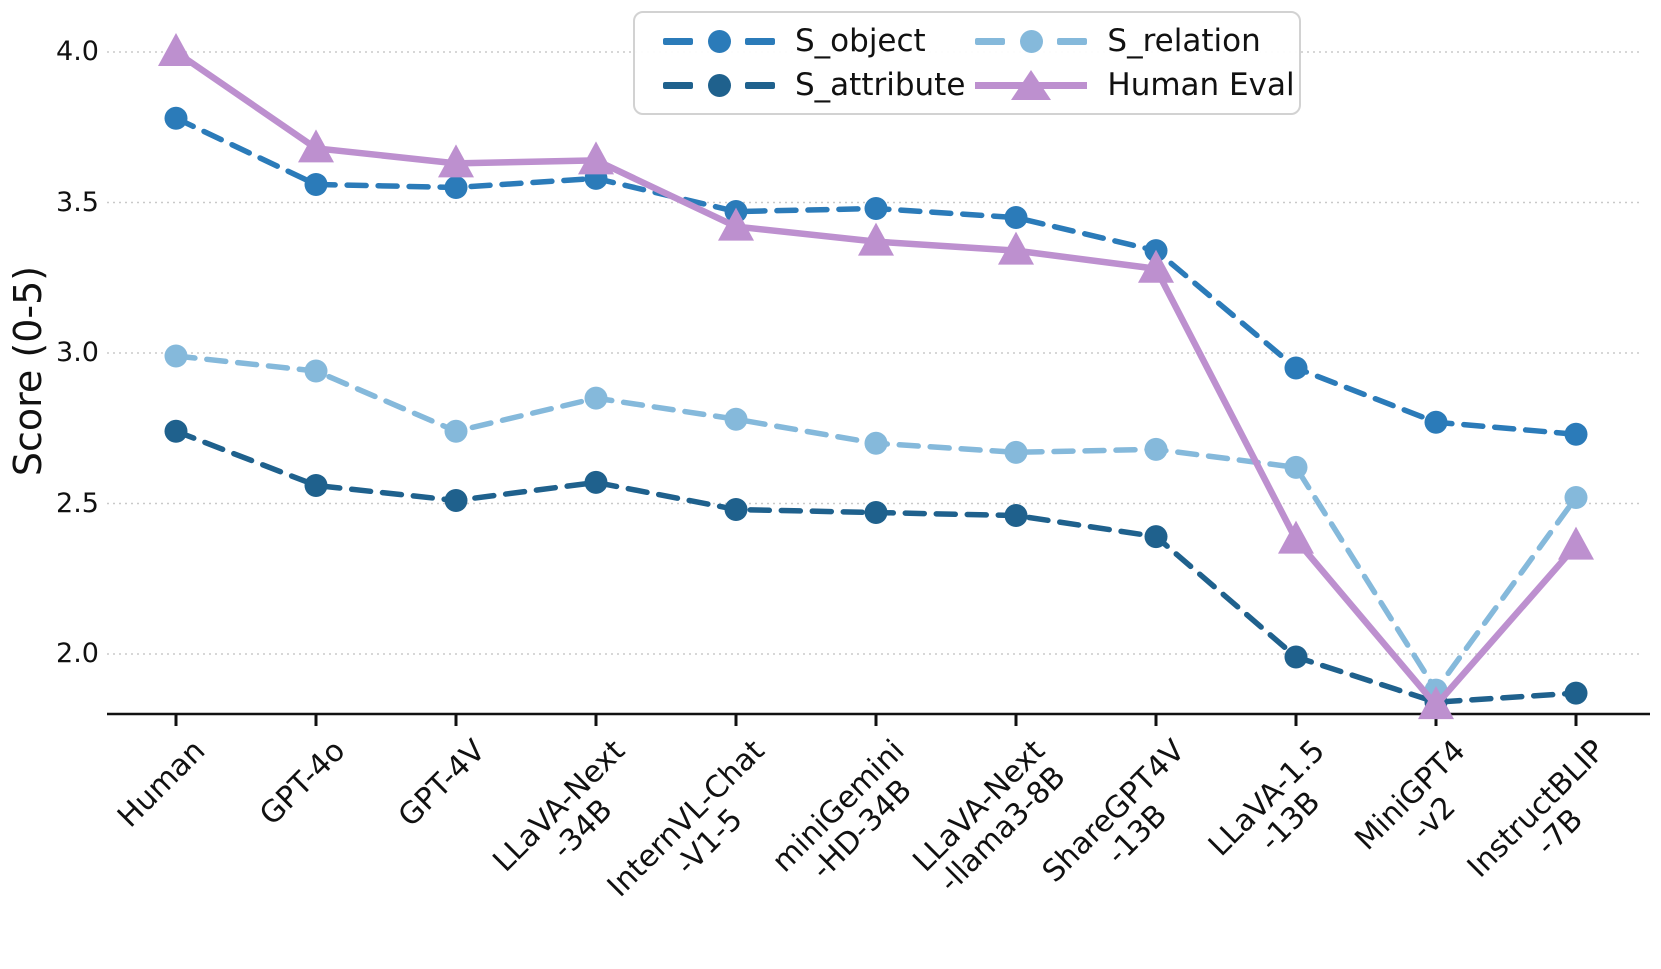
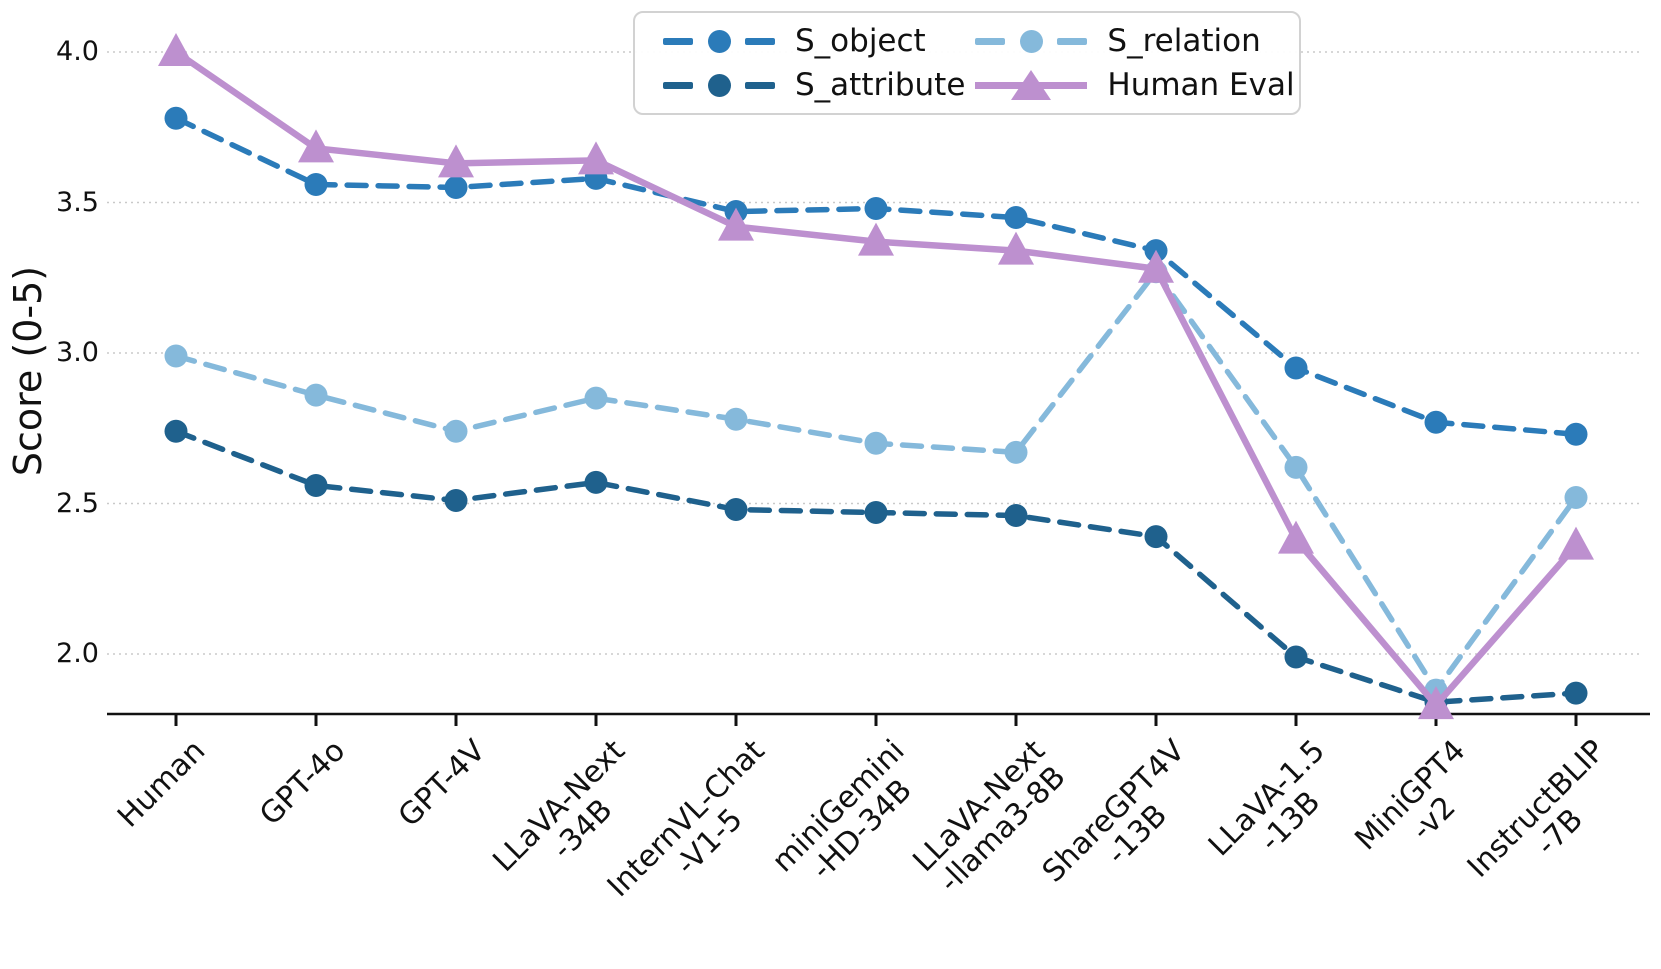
S_relation/GPT-4o: 2.94 -> 2.86
S_relation/ShareGPT4V -13B: 2.68 -> 3.27
